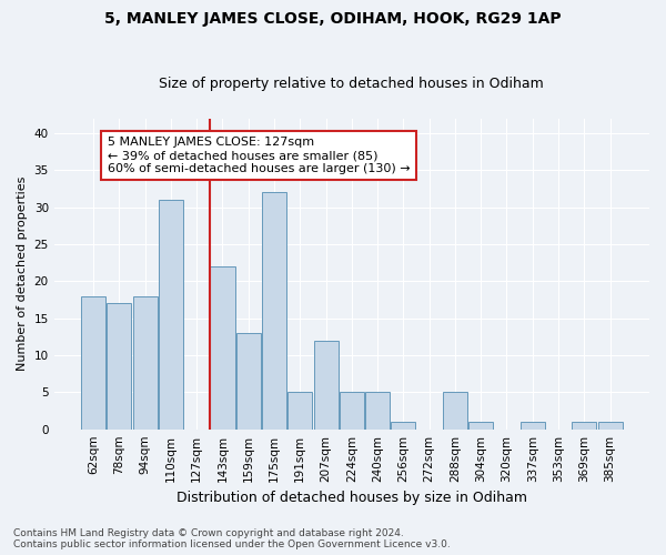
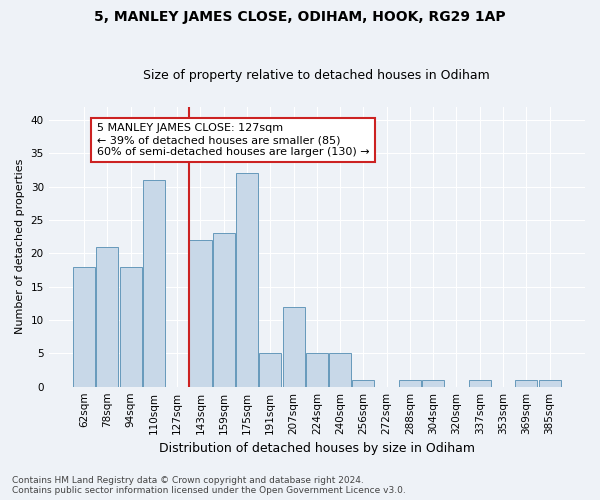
78sqm: 17 -> 21
159sqm: 13 -> 23
288sqm: 5 -> 1
